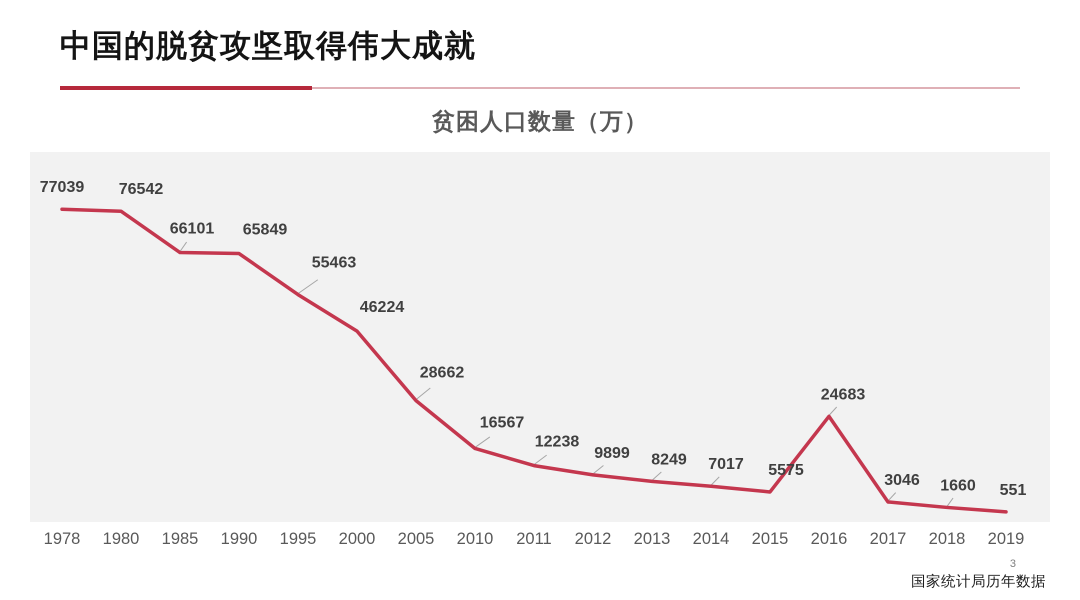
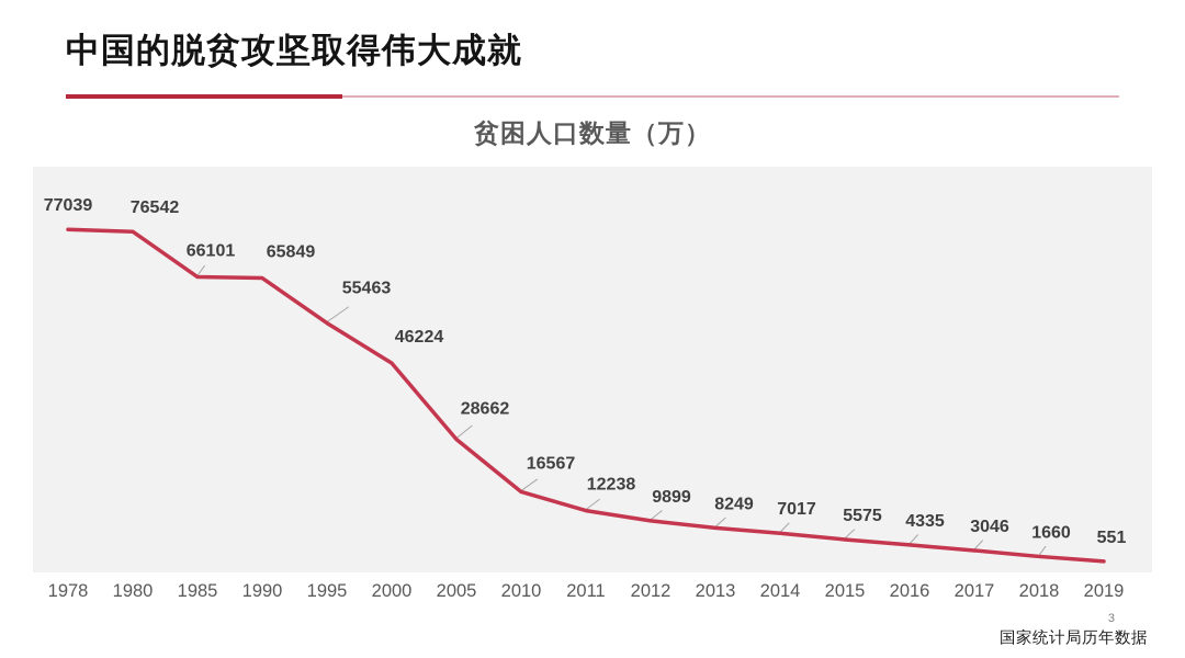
2016: 24683 -> 4335
